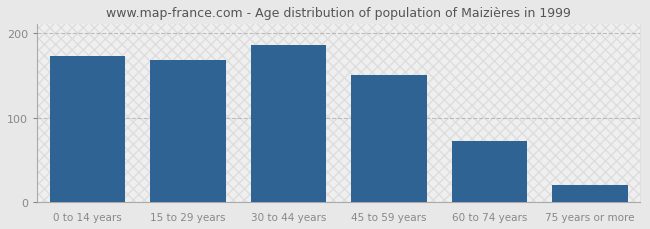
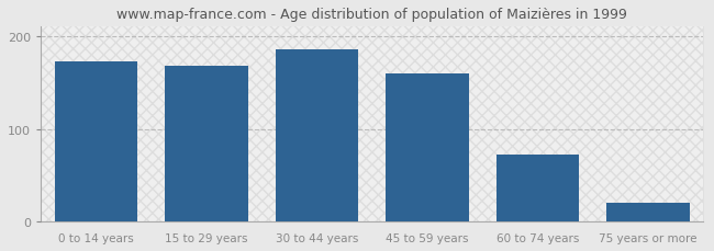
45 to 59 years: 150 -> 160
